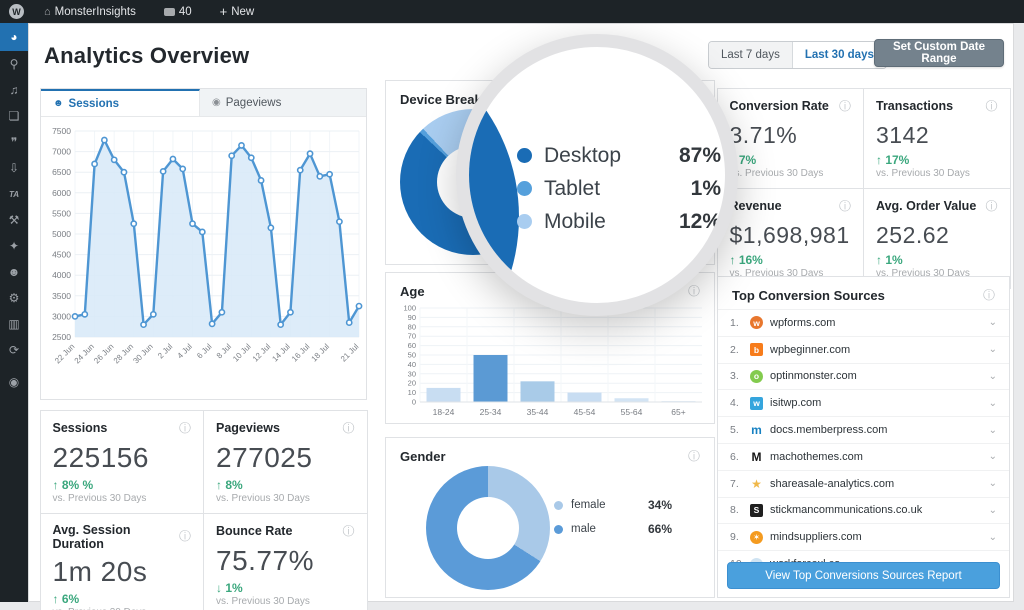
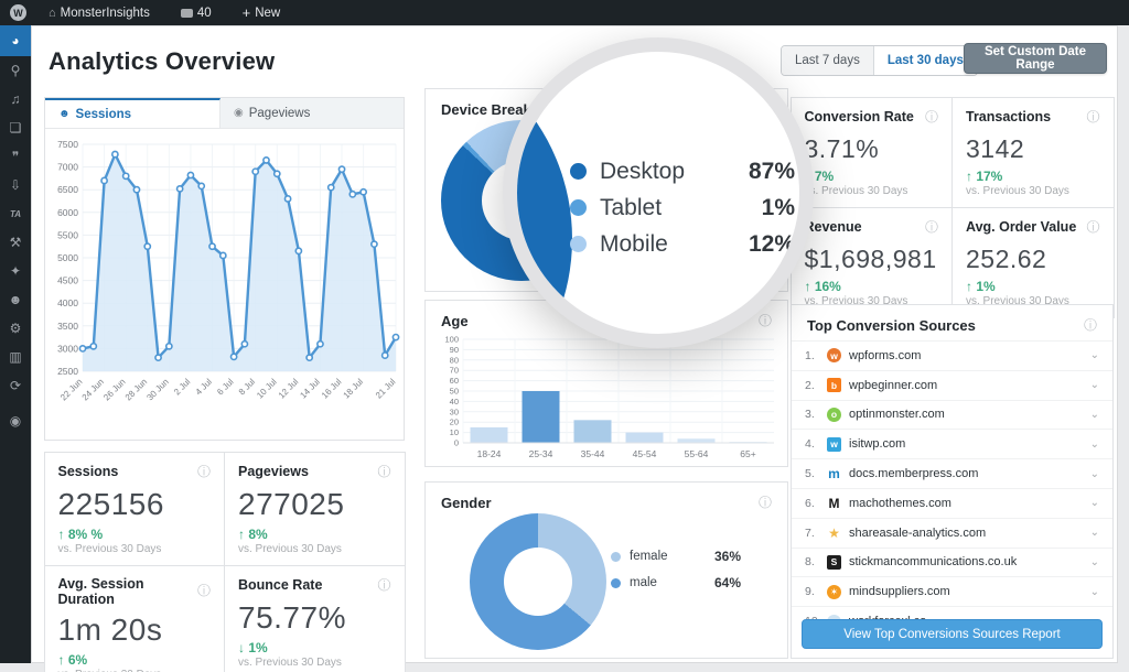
Gender/female: 34% -> 36%
Gender/male: 66% -> 64%
